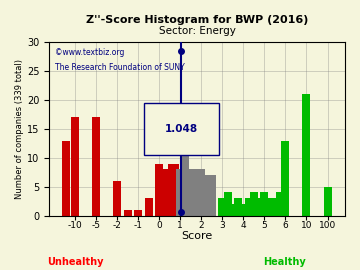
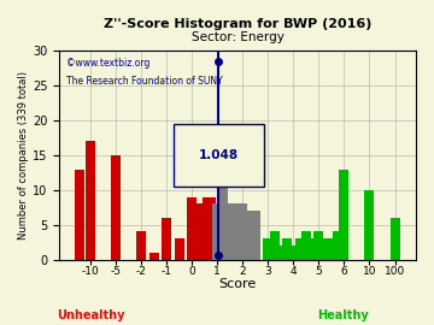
-5: 17 -> 15
-2: 6 -> 4
-1: 1 -> 6
10: 21 -> 10
100: 5 -> 6
